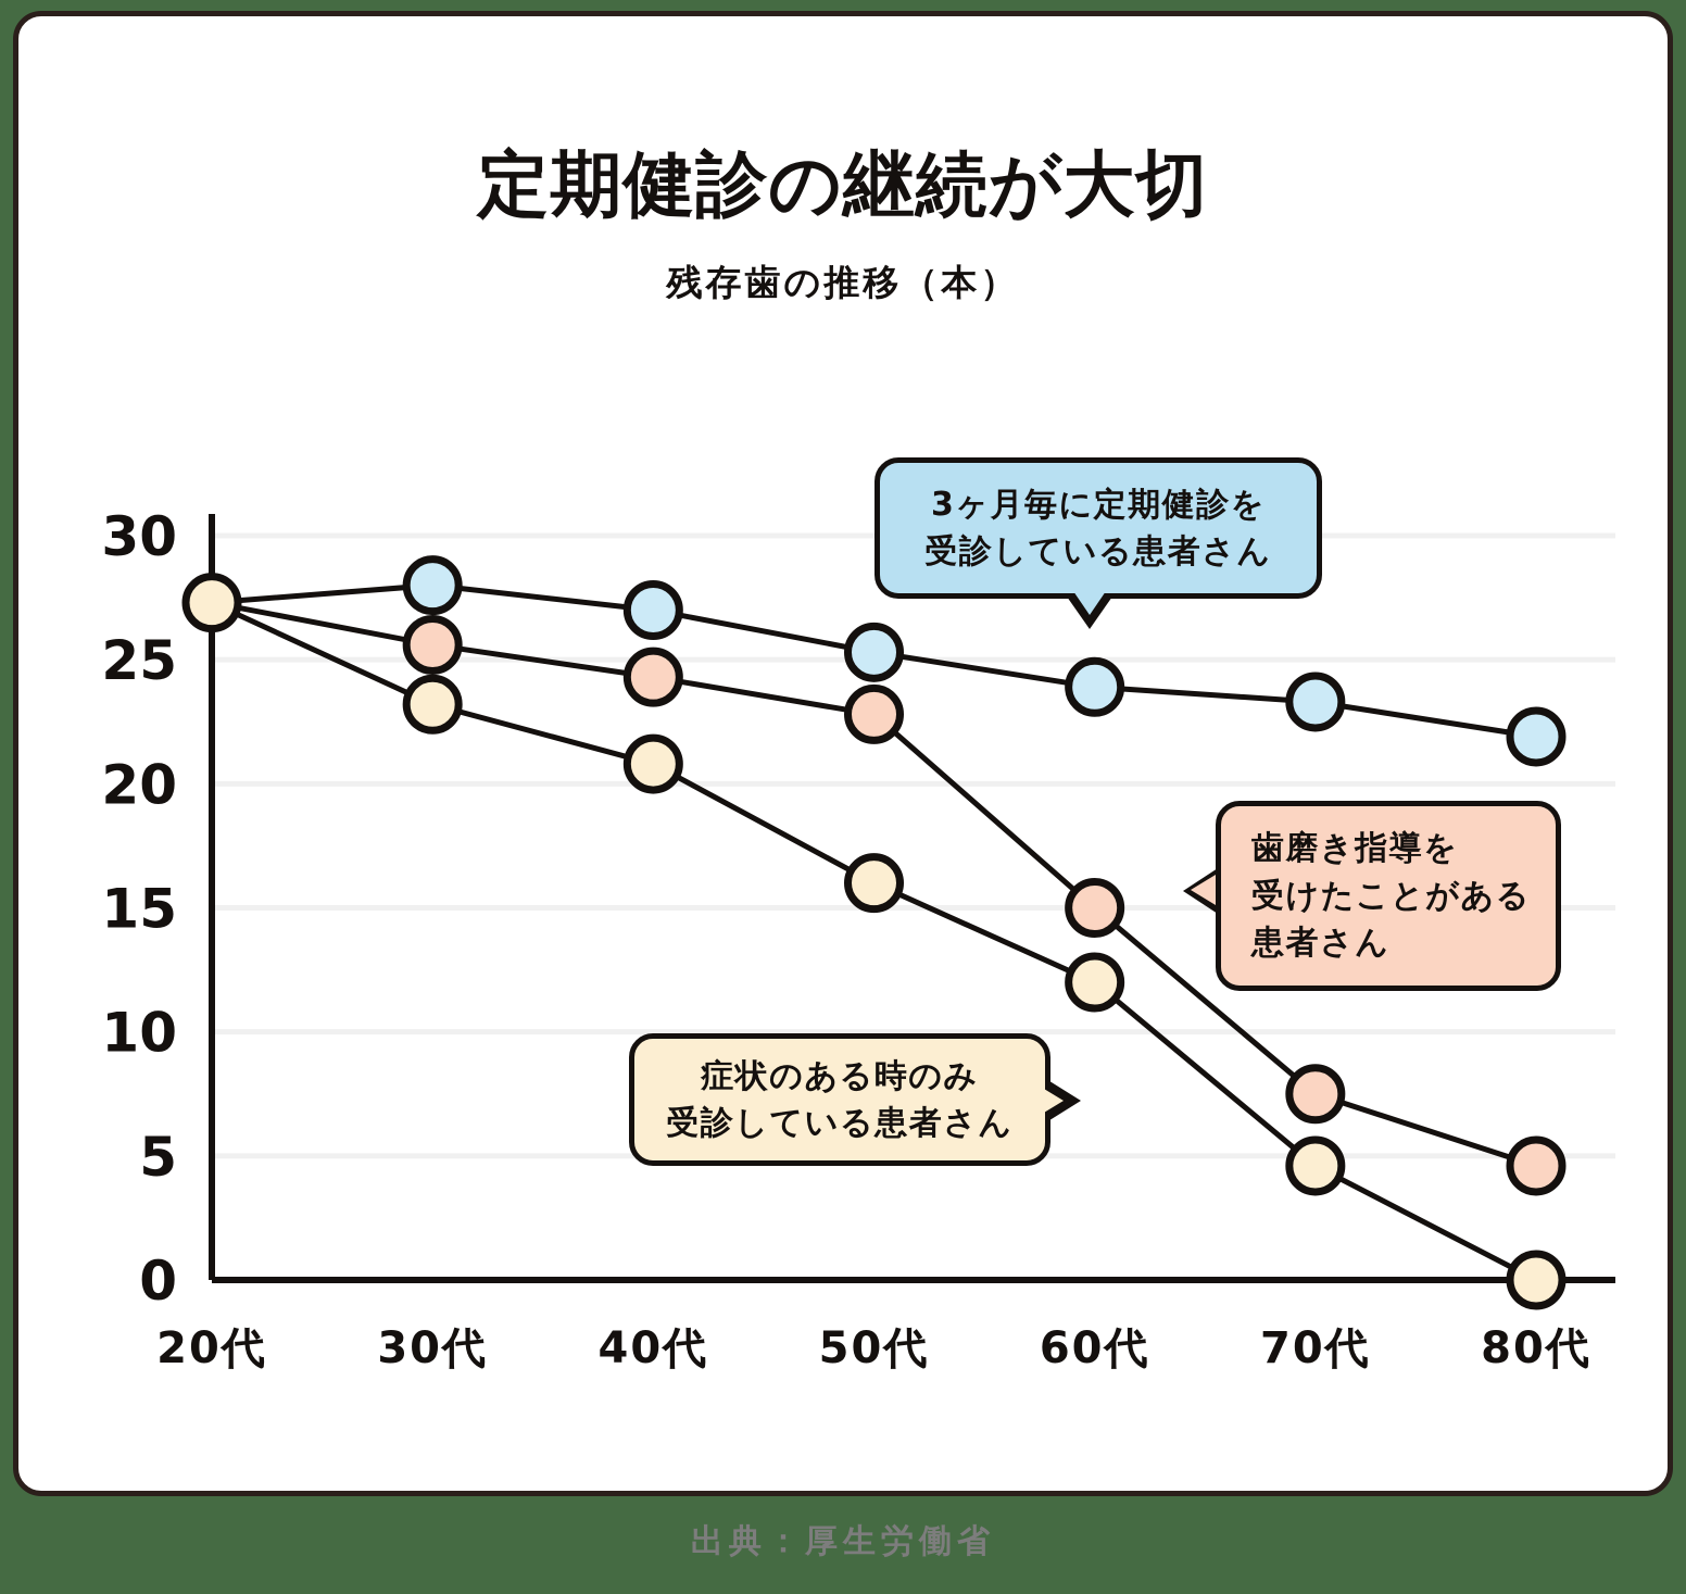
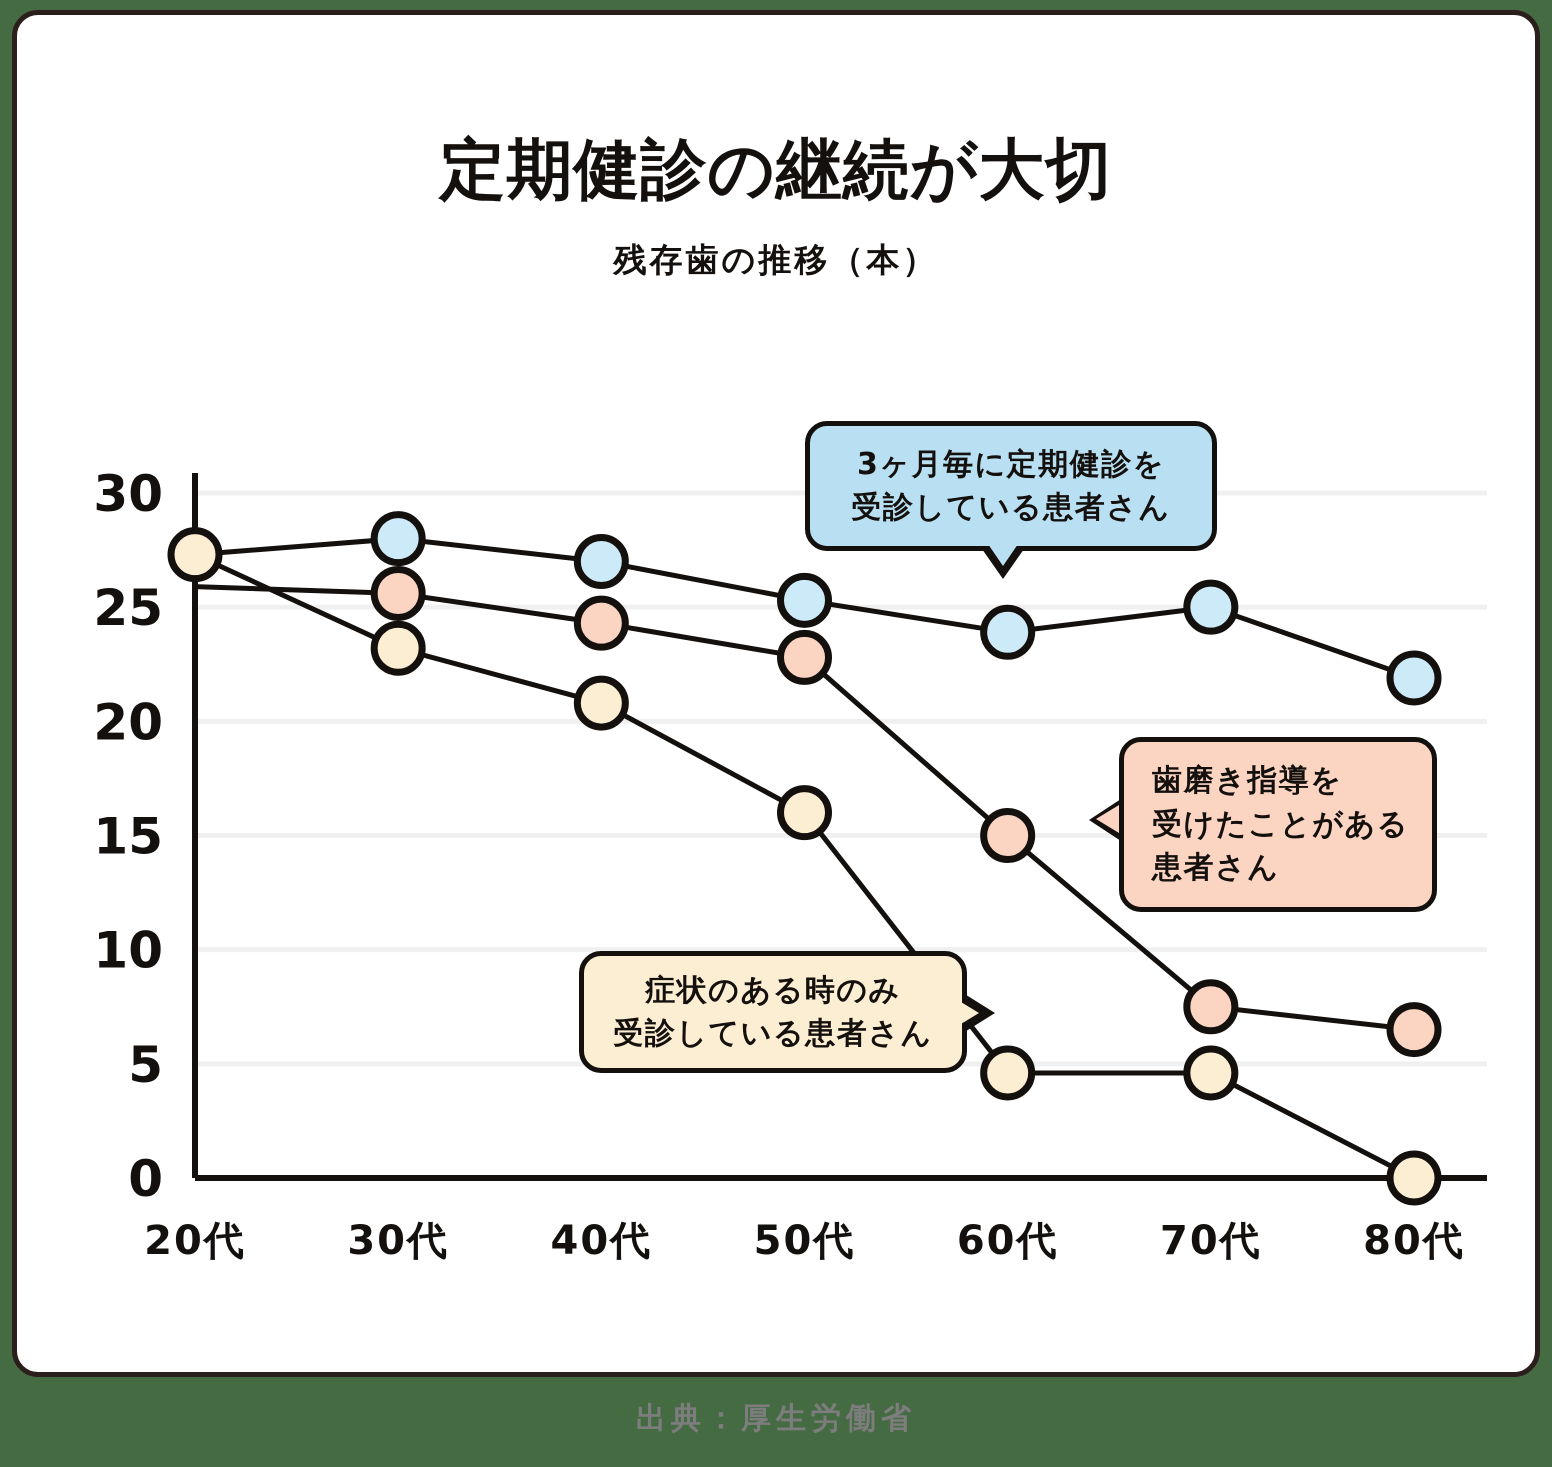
歯磨き指導を受けたことがある患者さん/20代: 27.3 -> 25.9
症状のある時のみ受診している患者さん/60代: 12.0 -> 4.6
3ヶ月毎に定期健診を受診している患者さん/70代: 23.3 -> 25.0
歯磨き指導を受けたことがある患者さん/80代: 4.6 -> 6.5
